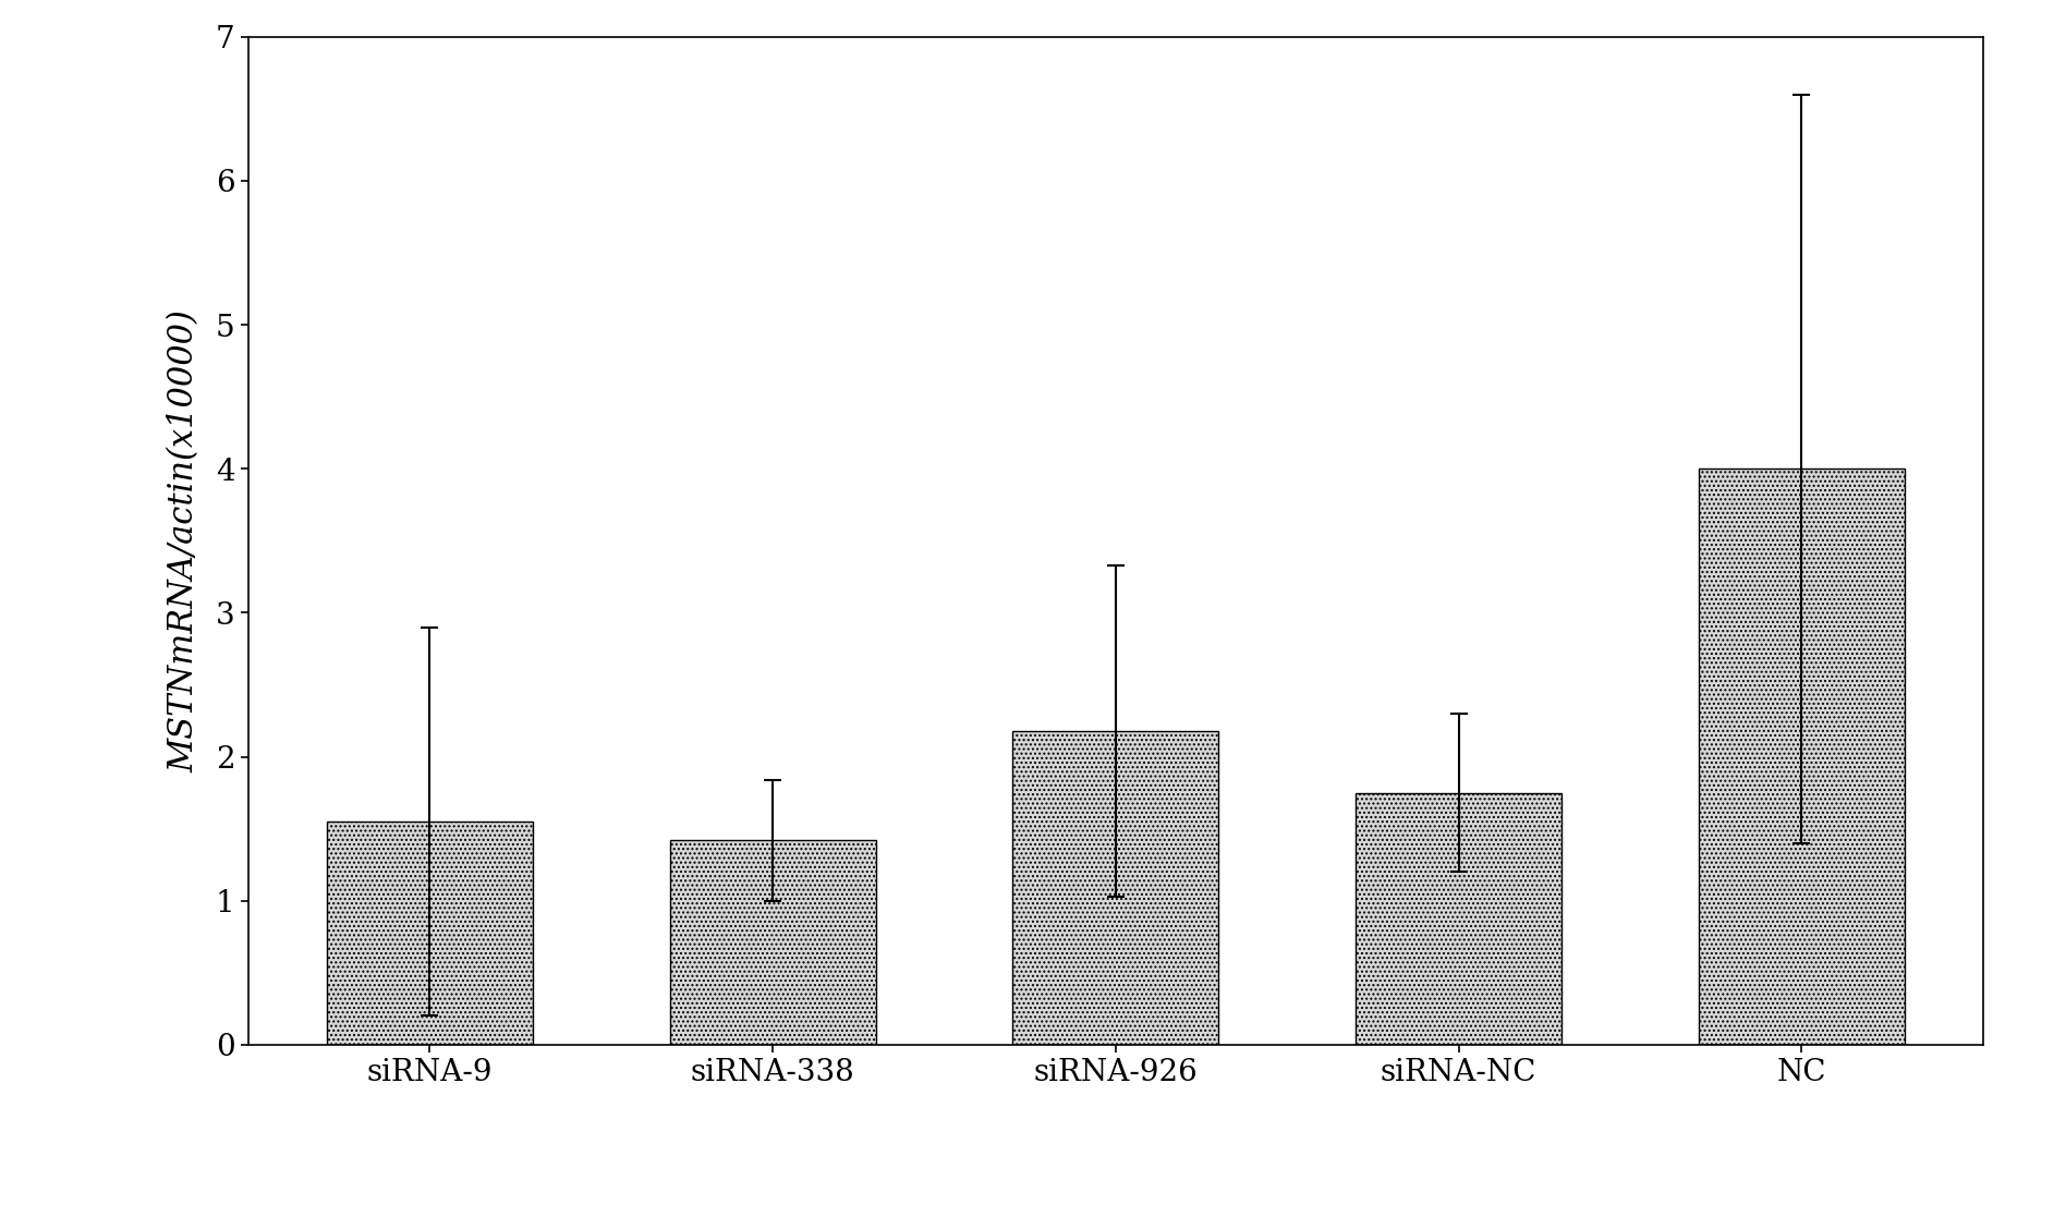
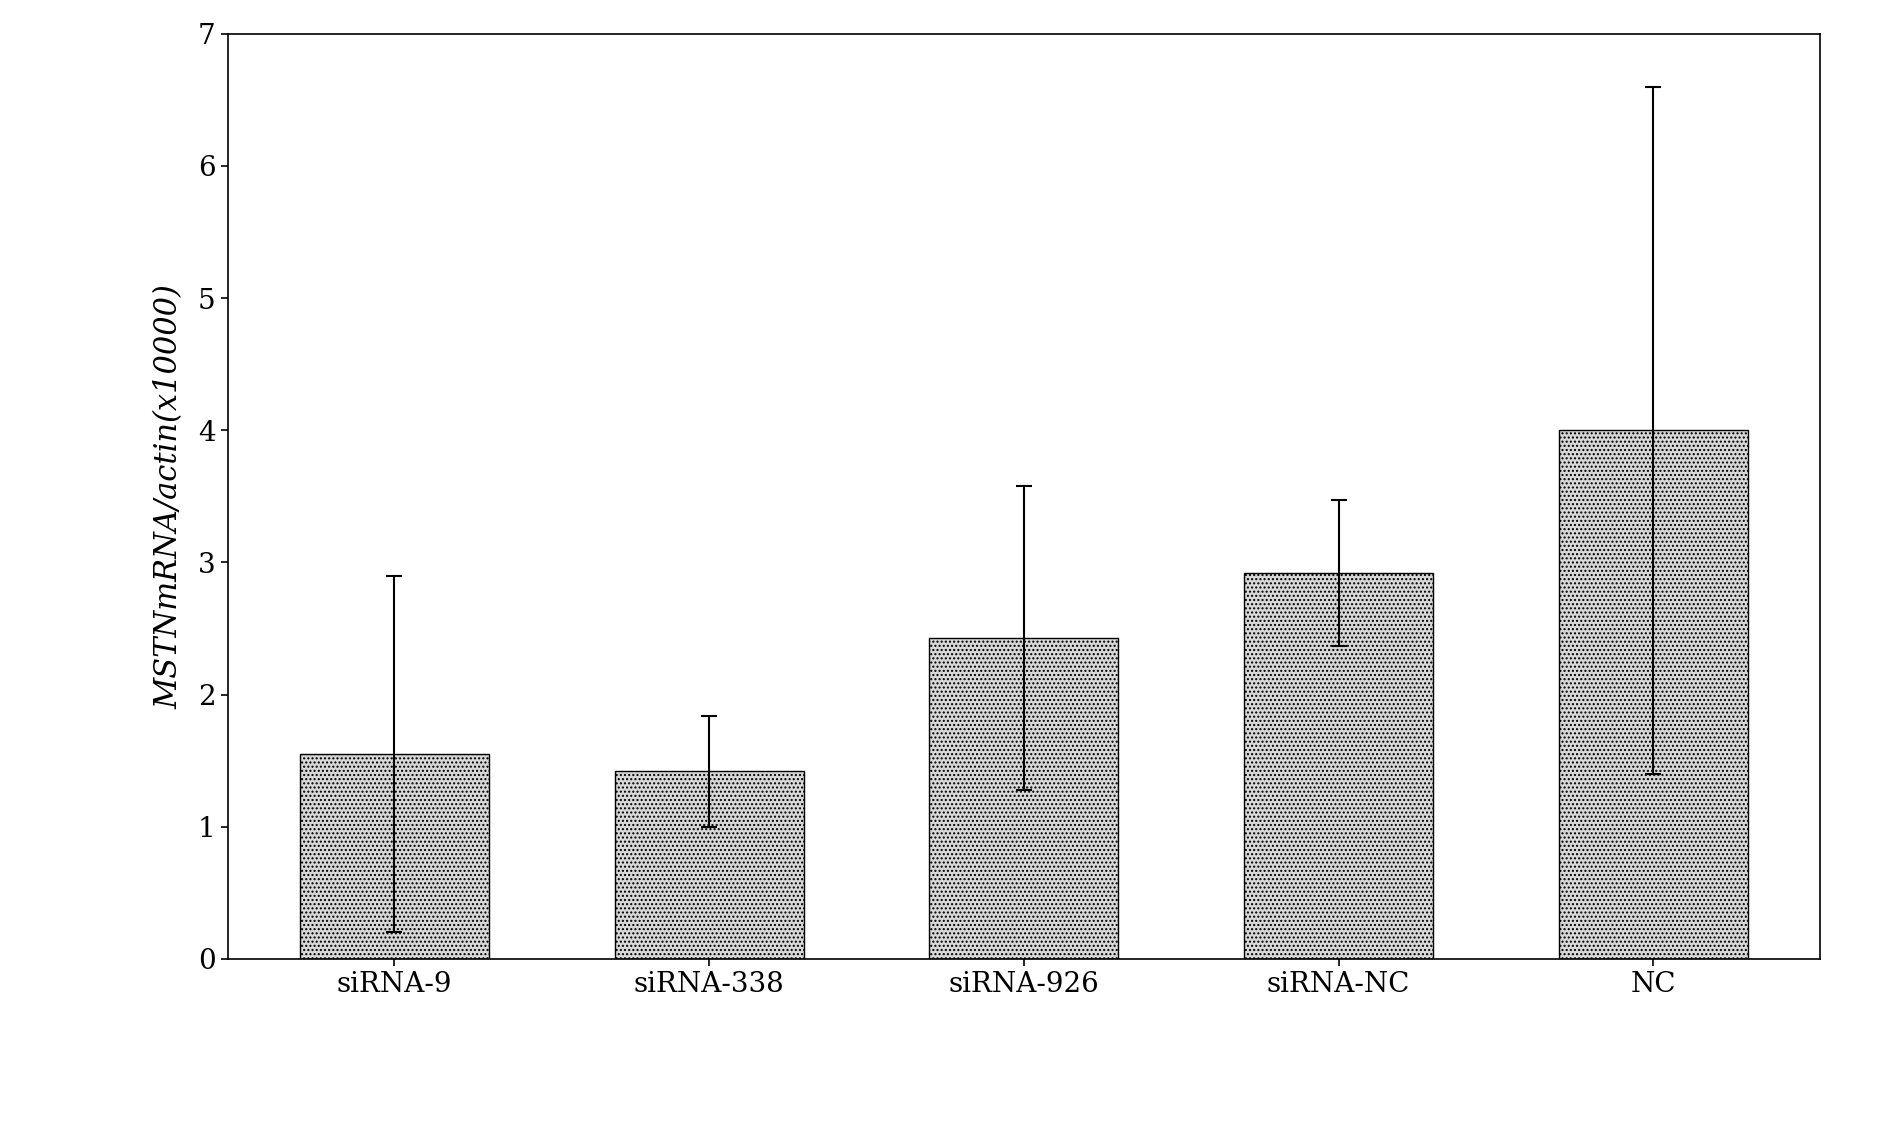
siRNA-926: 2.18 -> 2.43
siRNA-NC: 1.75 -> 2.92
